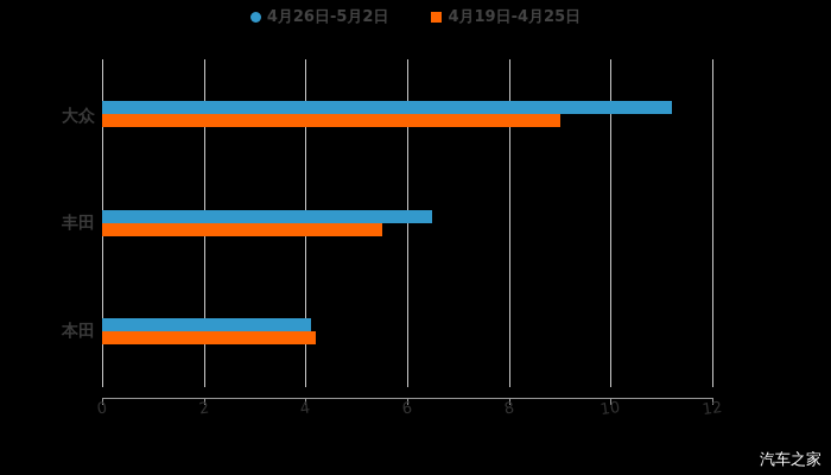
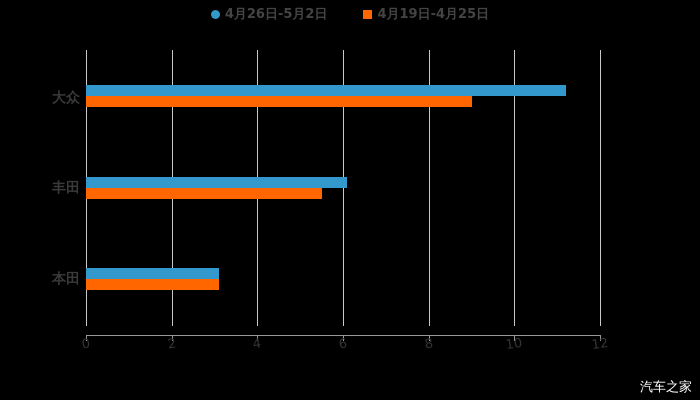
4月26日-5月2日/丰田: 6.5 -> 6.1
4月26日-5月2日/本田: 4.1 -> 3.1
4月19日-4月25日/本田: 4.2 -> 3.1
